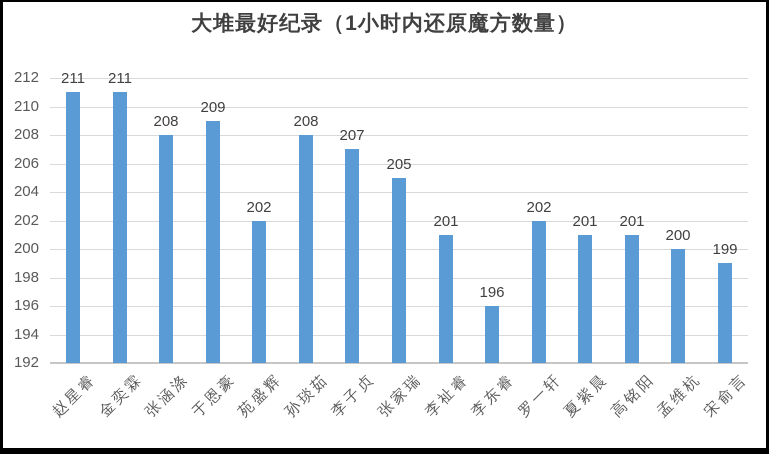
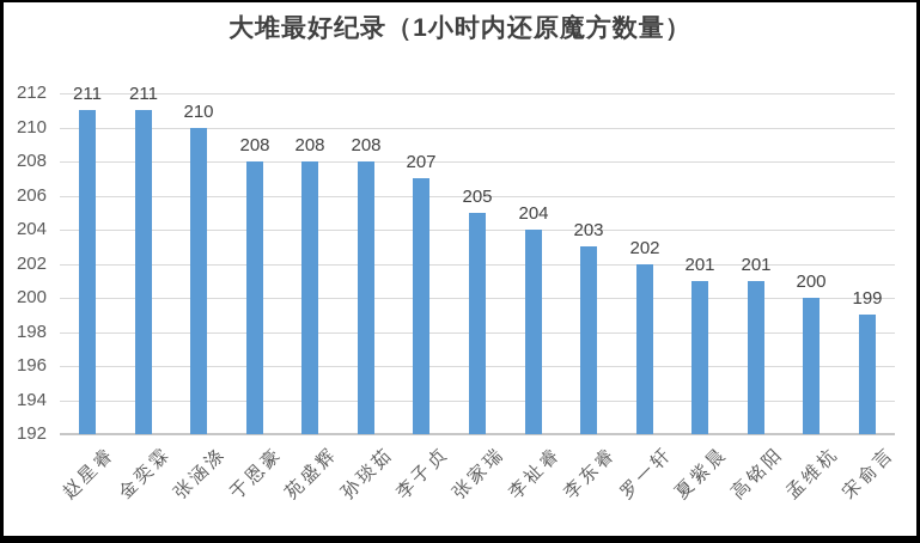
张涵涤: 208 -> 210
于恩豪: 209 -> 208
苑盛辉: 202 -> 208
李祉睿: 201 -> 204
李东睿: 196 -> 203
